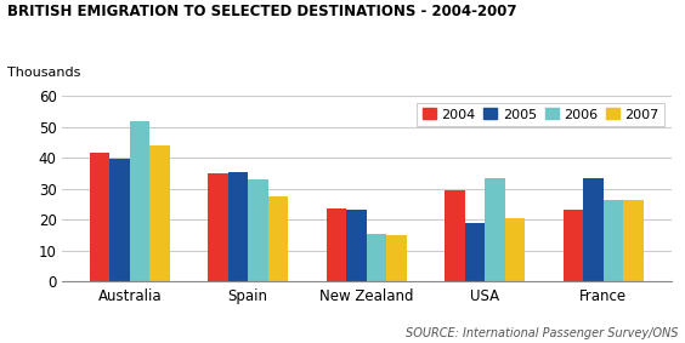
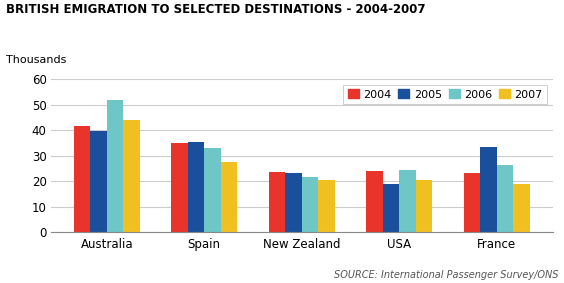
2006/New Zealand: 15.5 -> 21.5
2007/New Zealand: 15.0 -> 20.5
2004/USA: 29.5 -> 24.0
2006/USA: 33.5 -> 24.5
2007/France: 26.5 -> 19.0
